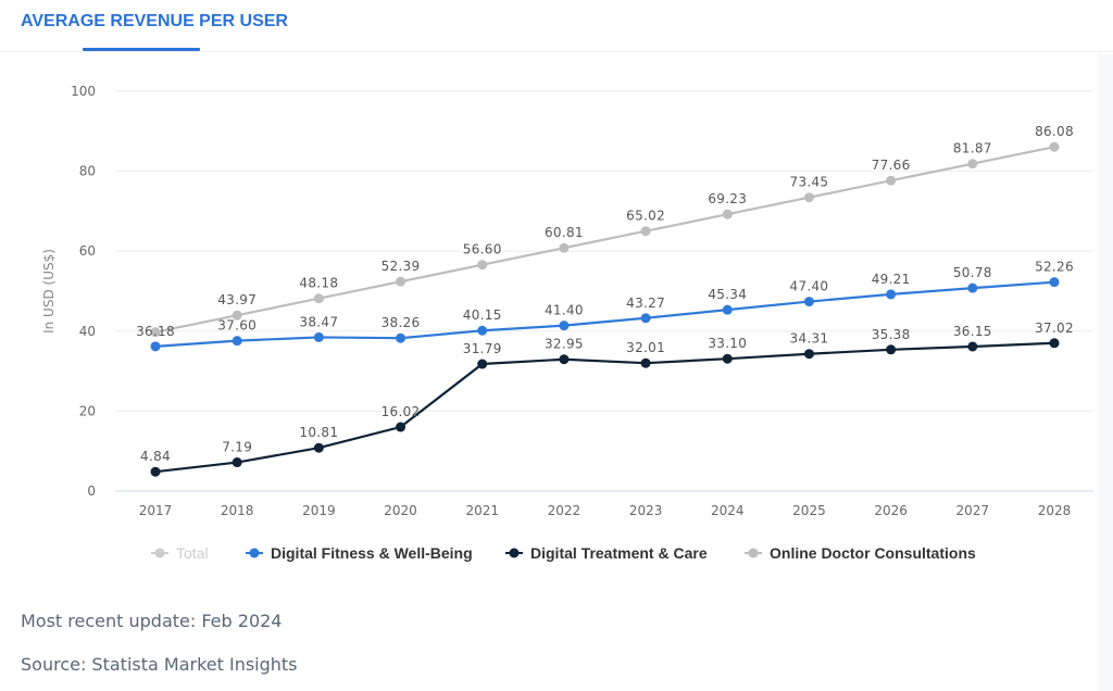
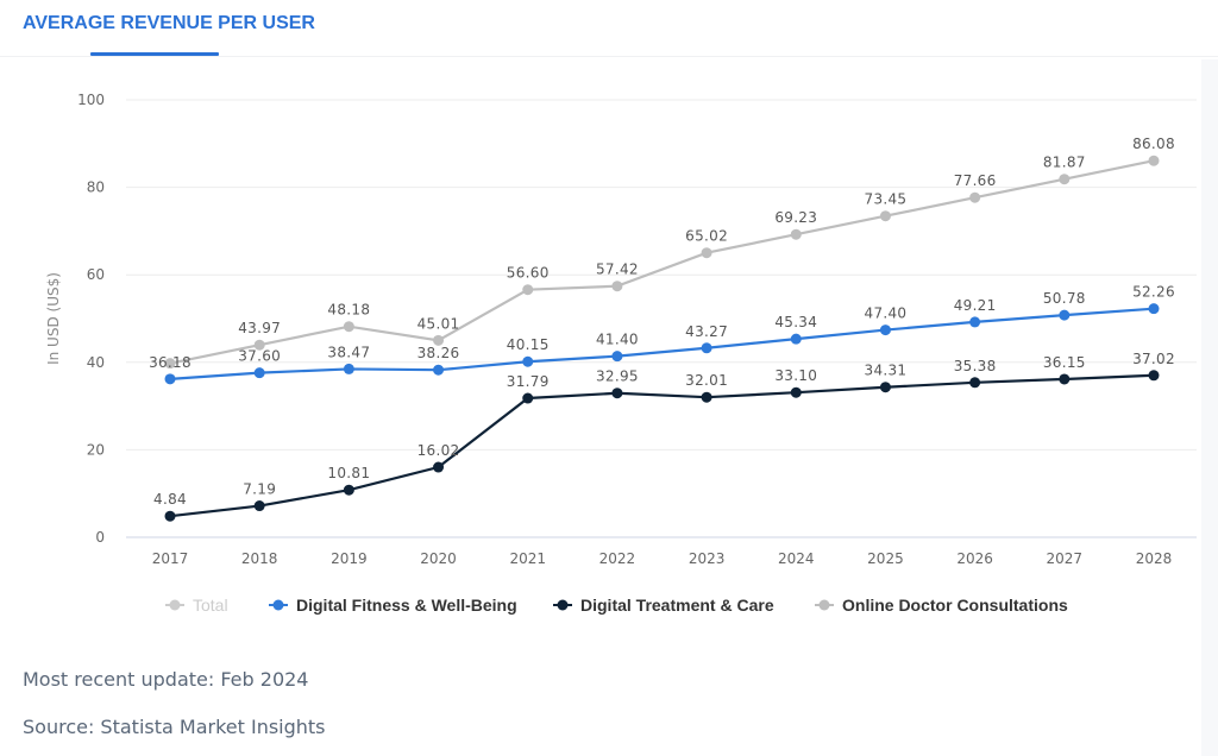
Online Doctor Consultations/2020: 52.39 -> 45.01
Online Doctor Consultations/2022: 60.81 -> 57.42
